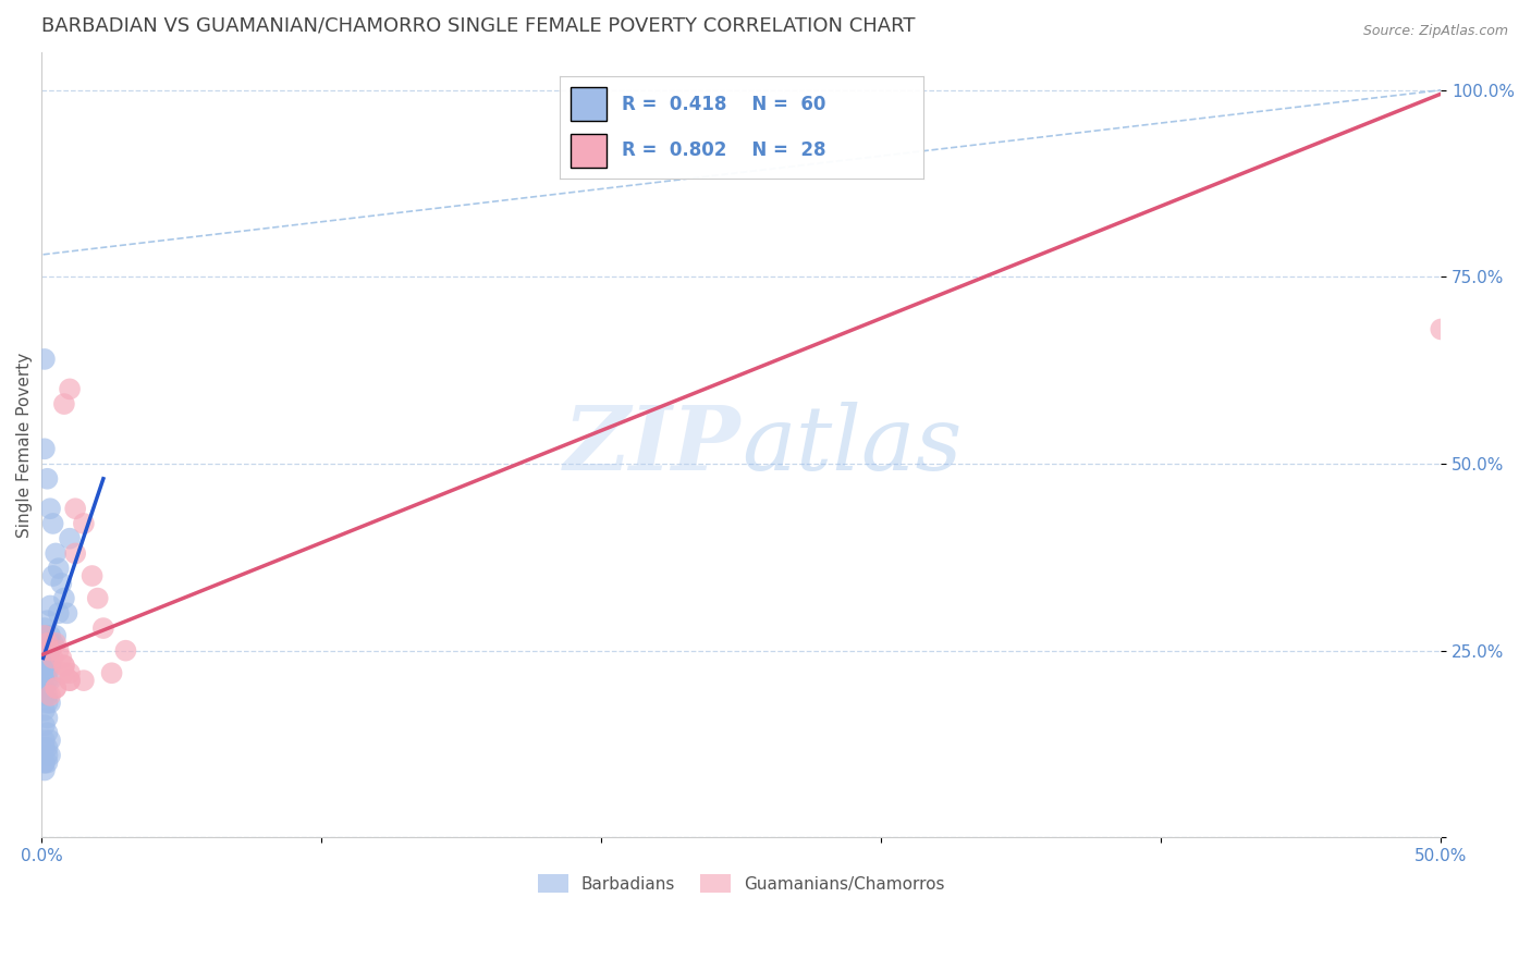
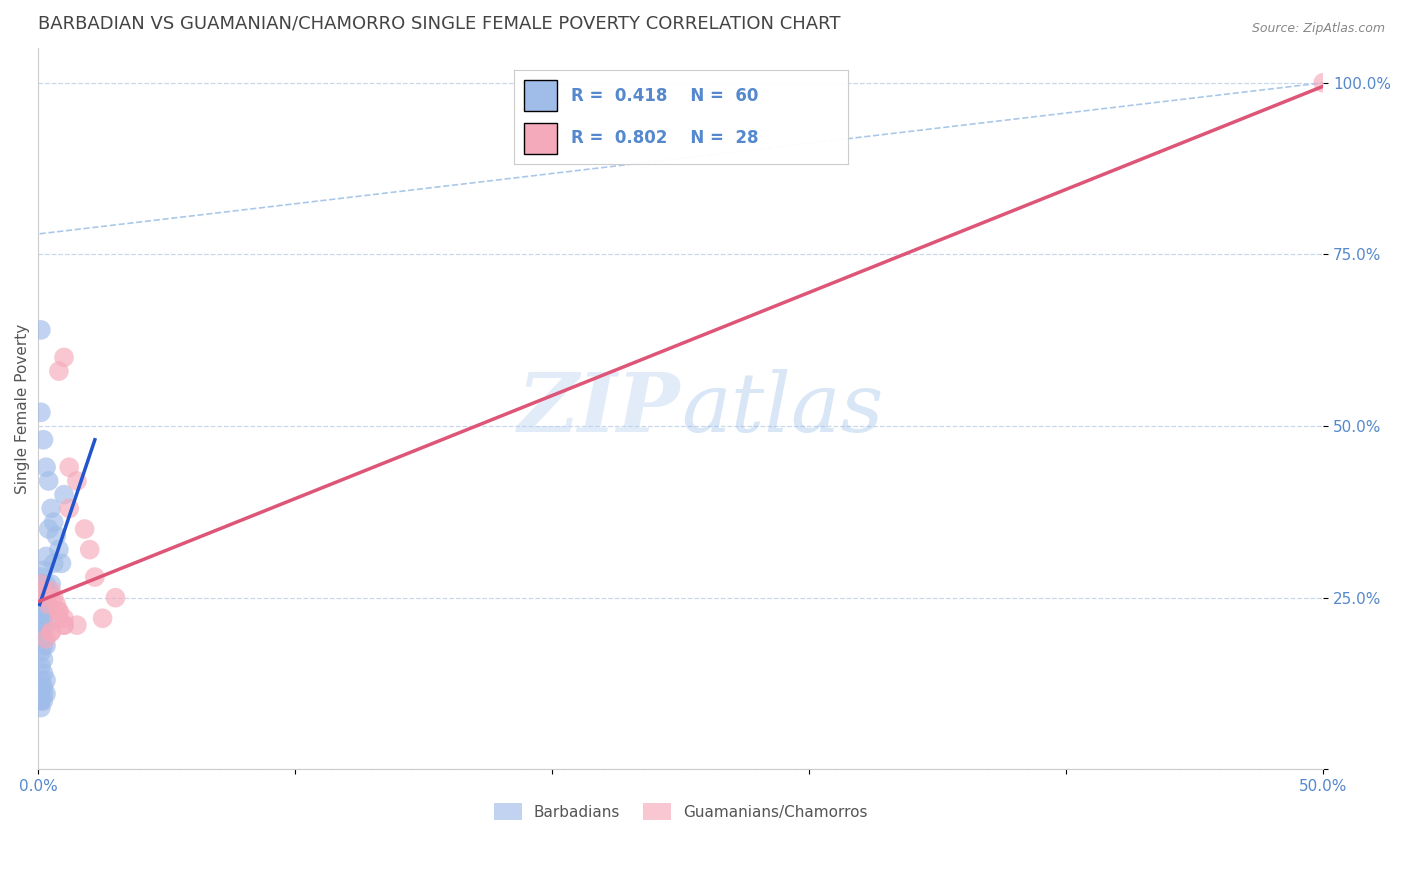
Guamanians/Chamorros/50.0%: 68% -> 100%
